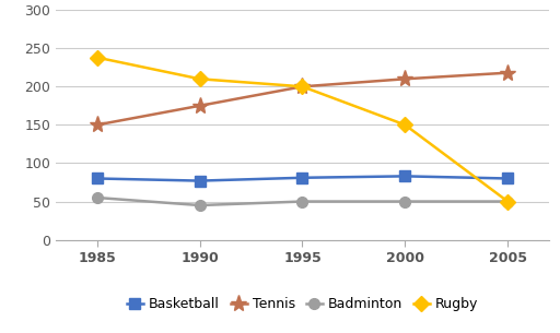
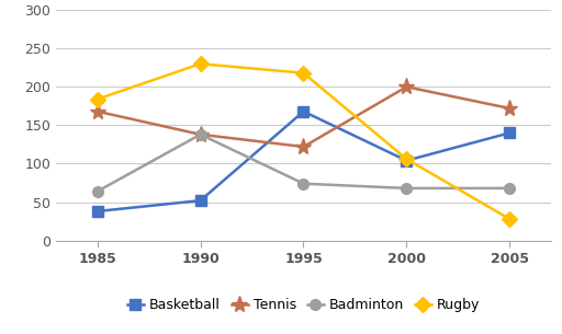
Basketball/1985: 80 -> 38
Tennis/1985: 150 -> 168
Badminton/1985: 55 -> 64
Rugby/1985: 238 -> 184
Basketball/1990: 77 -> 52
Tennis/1990: 175 -> 138
Badminton/1990: 45 -> 138
Rugby/1990: 210 -> 230
Basketball/1995: 81 -> 168
Tennis/1995: 200 -> 122
Badminton/1995: 50 -> 74
Rugby/1995: 200 -> 218
Basketball/2000: 83 -> 104
Tennis/2000: 210 -> 200
Badminton/2000: 50 -> 68
Rugby/2000: 150 -> 106
Basketball/2005: 80 -> 140
Tennis/2005: 218 -> 172
Badminton/2005: 50 -> 68
Rugby/2005: 50 -> 28
